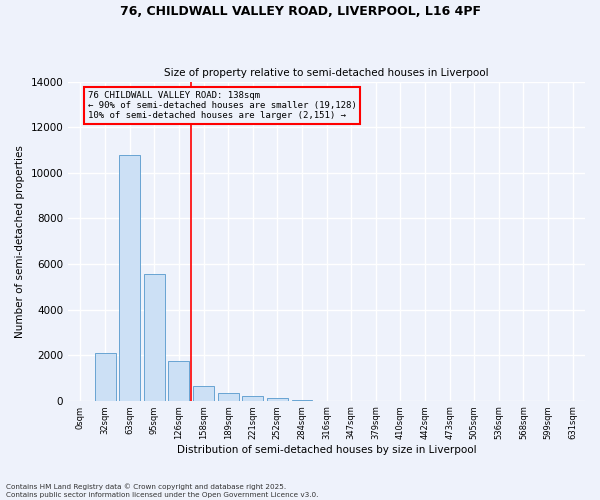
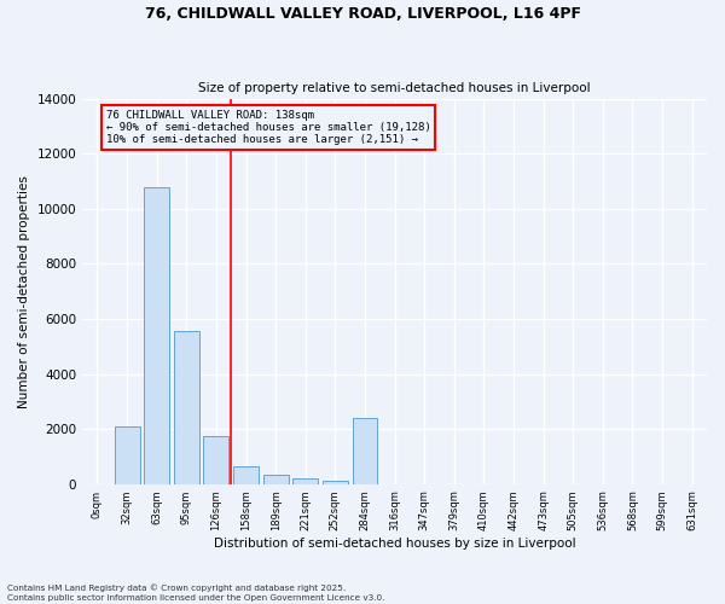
284sqm: 50 -> 2400
